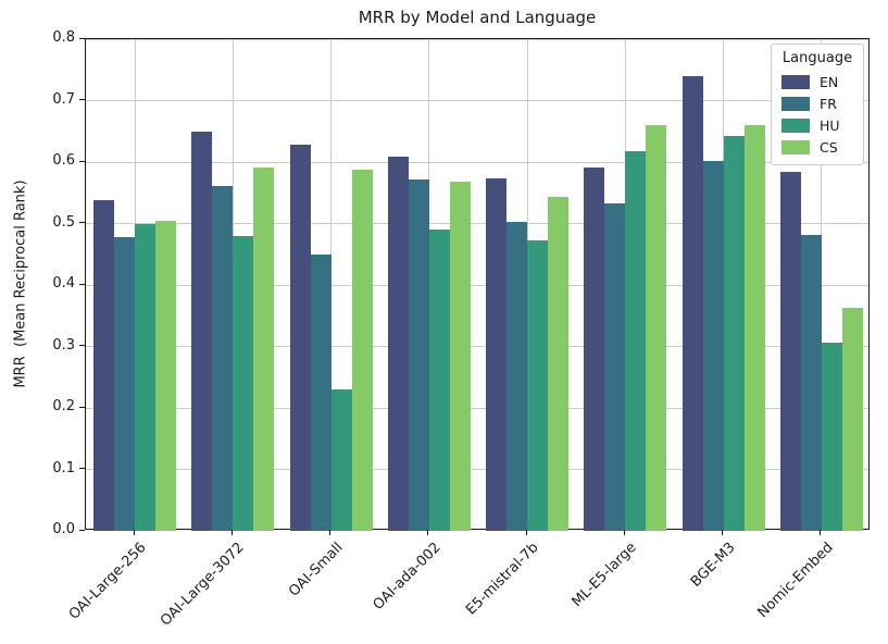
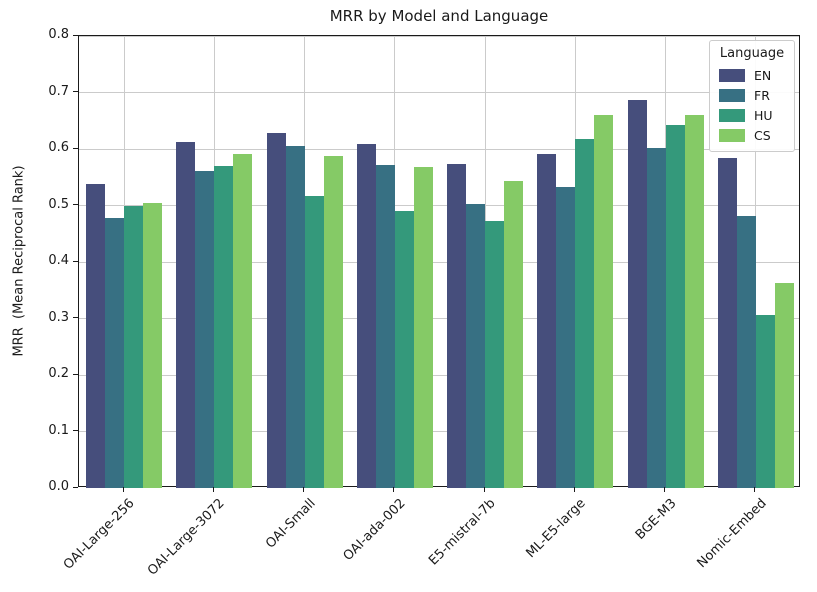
EN/OAI-Large-3072: 0.65 -> 0.61
HU/OAI-Large-3072: 0.48 -> 0.57
FR/OAI-Small: 0.45 -> 0.61
HU/OAI-Small: 0.23 -> 0.52
EN/BGE-M3: 0.74 -> 0.69
